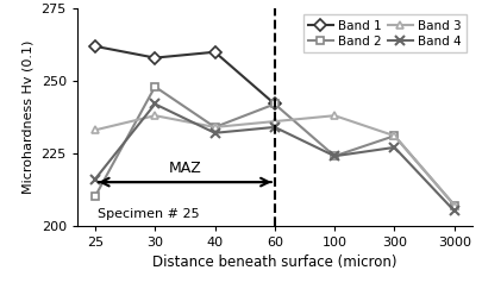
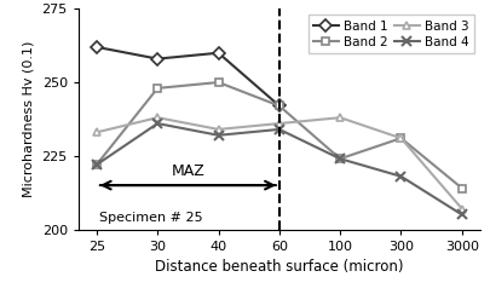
Band 2/25: 210 -> 222
Band 4/25: 216 -> 222
Band 4/30: 242 -> 236
Band 2/40: 234 -> 250
Band 4/300: 227 -> 218
Band 2/3000: 207 -> 214
